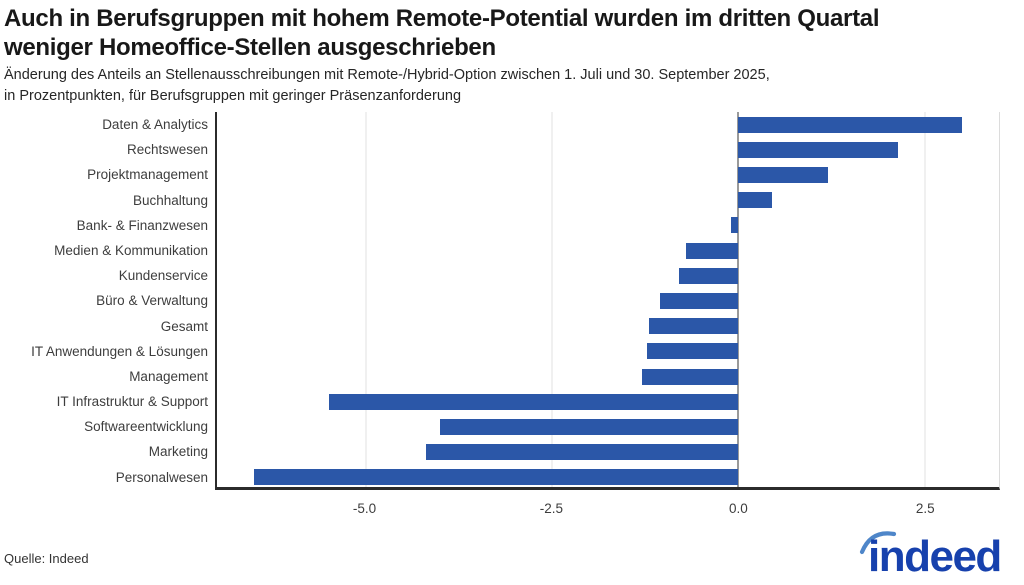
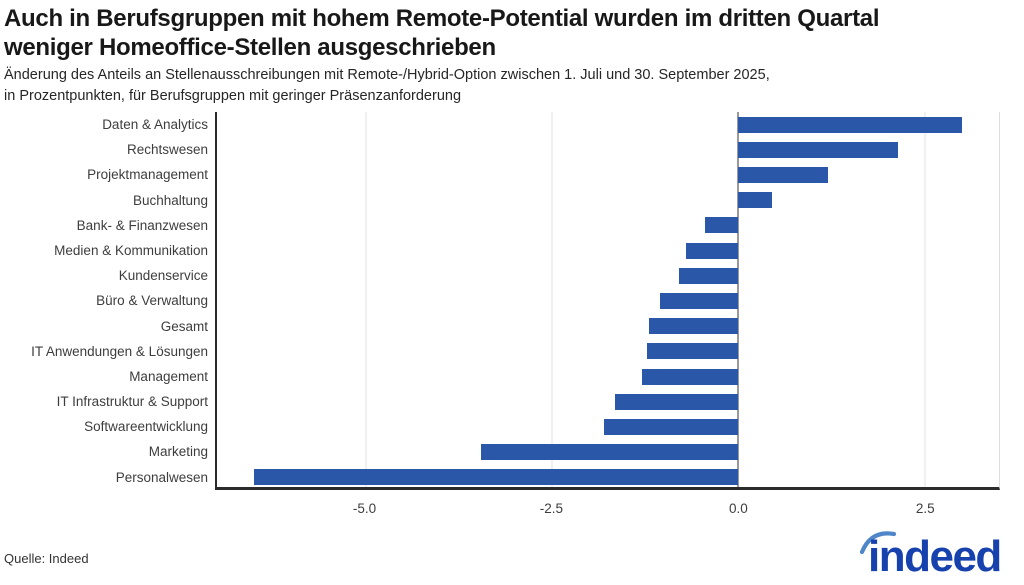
Bank- & Finanzwesen: -0.1 -> -0.5
IT Infrastruktur & Support: -5.5 -> -1.6
Softwareentwicklung: -4.0 -> -1.8
Marketing: -4.2 -> -3.5
